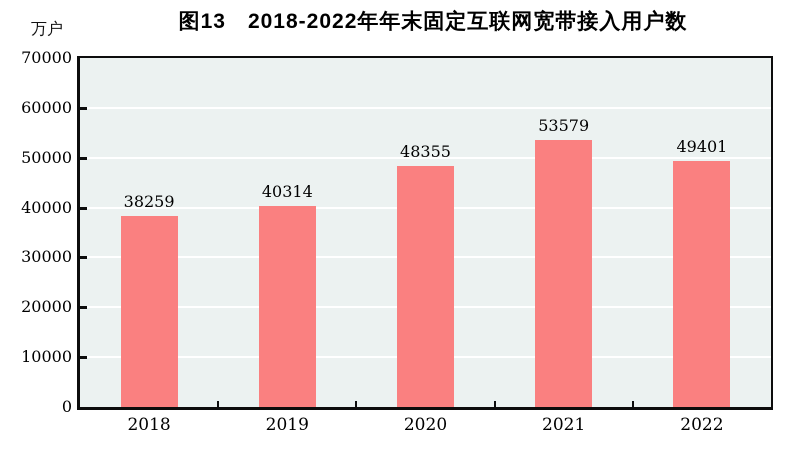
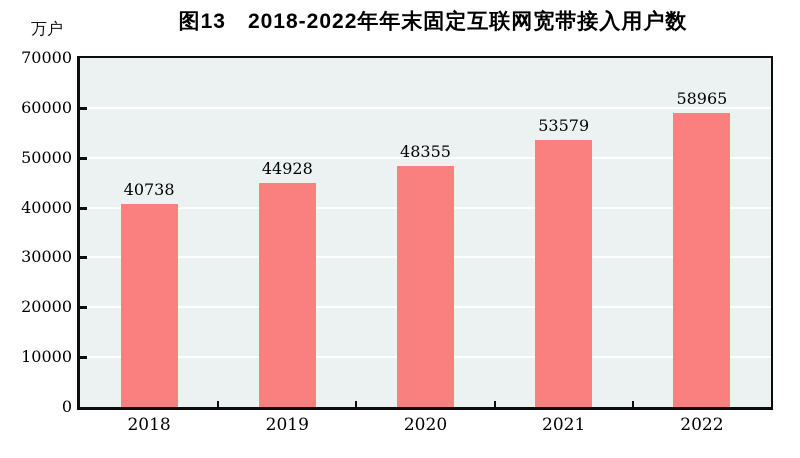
2018: 38259 -> 40738
2019: 40314 -> 44928
2022: 49401 -> 58965
